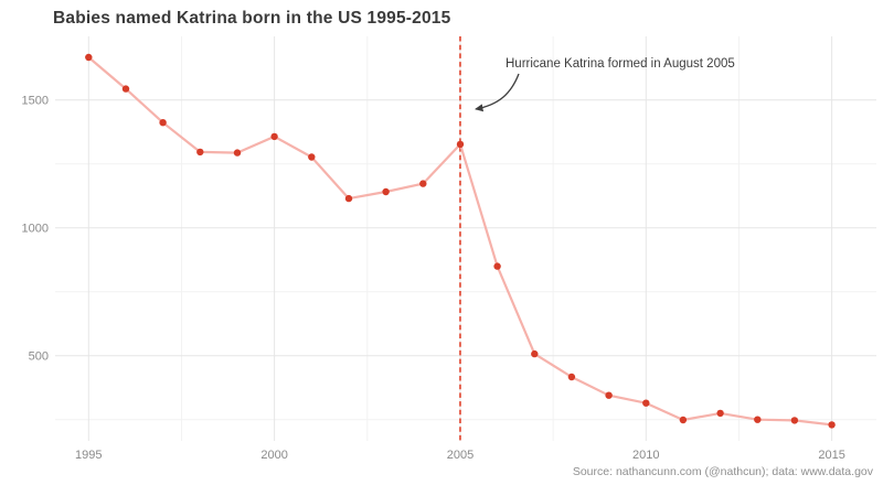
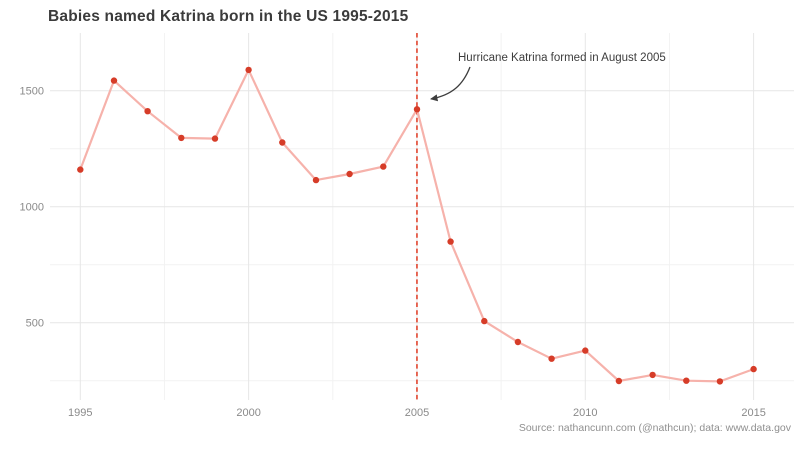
1995: 1670 -> 1160
2000: 1360 -> 1590
2005: 1330 -> 1420
2010: 320 -> 380
2015: 230 -> 300
